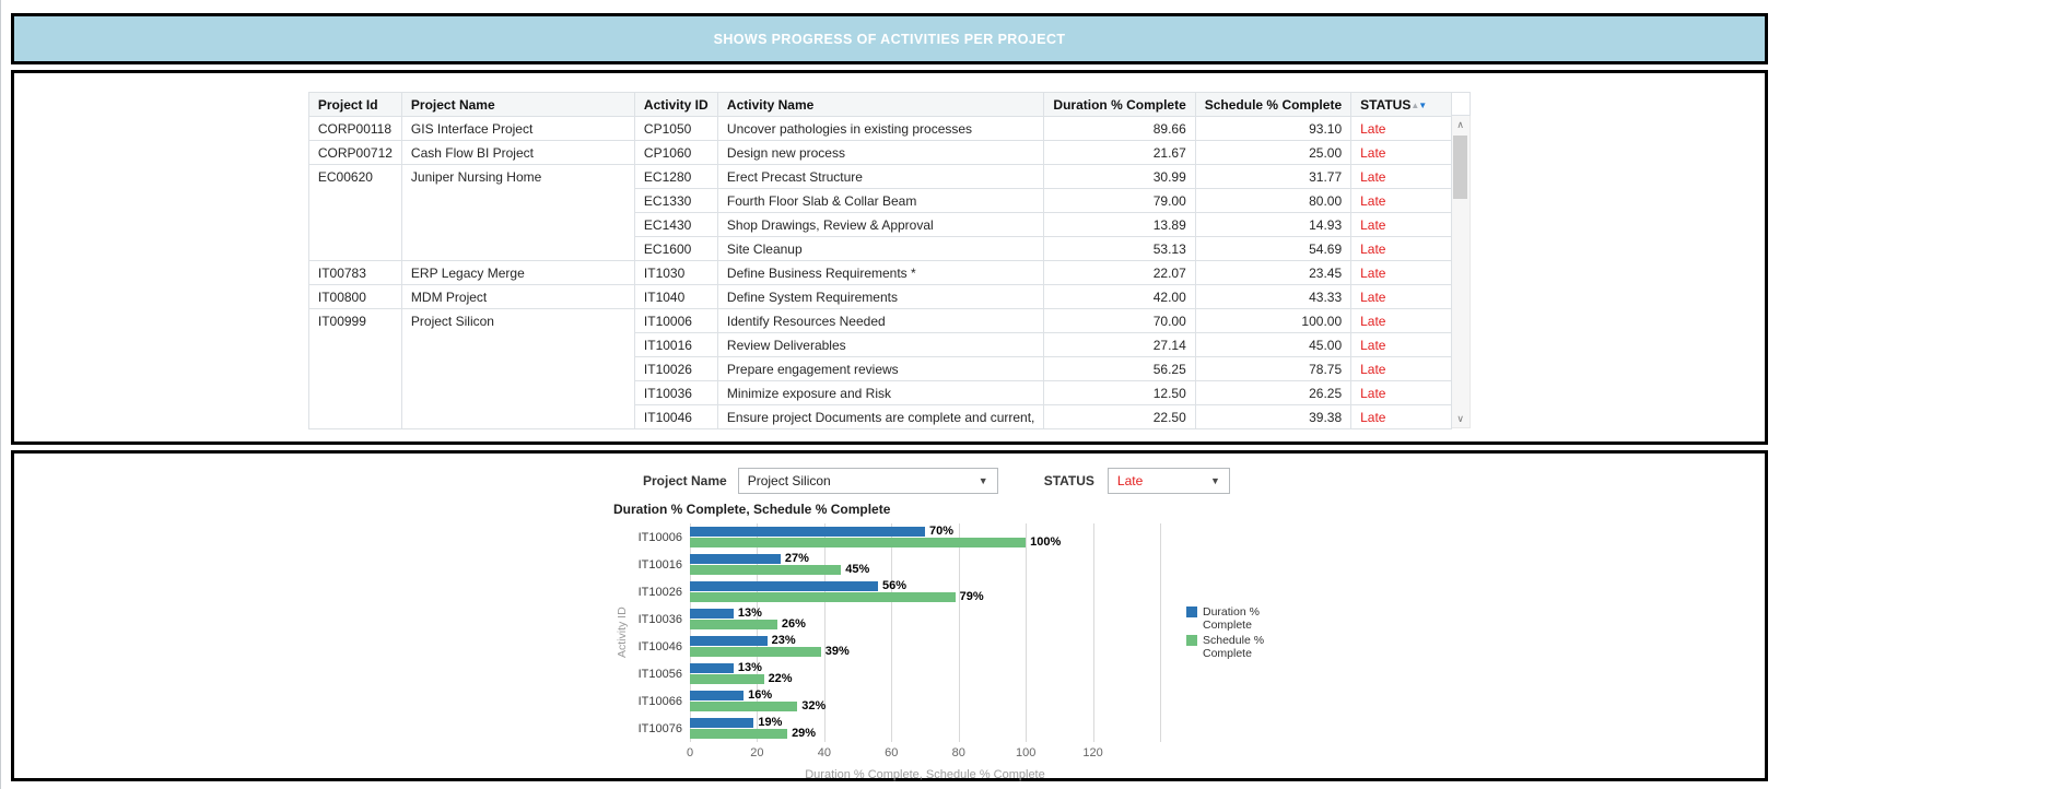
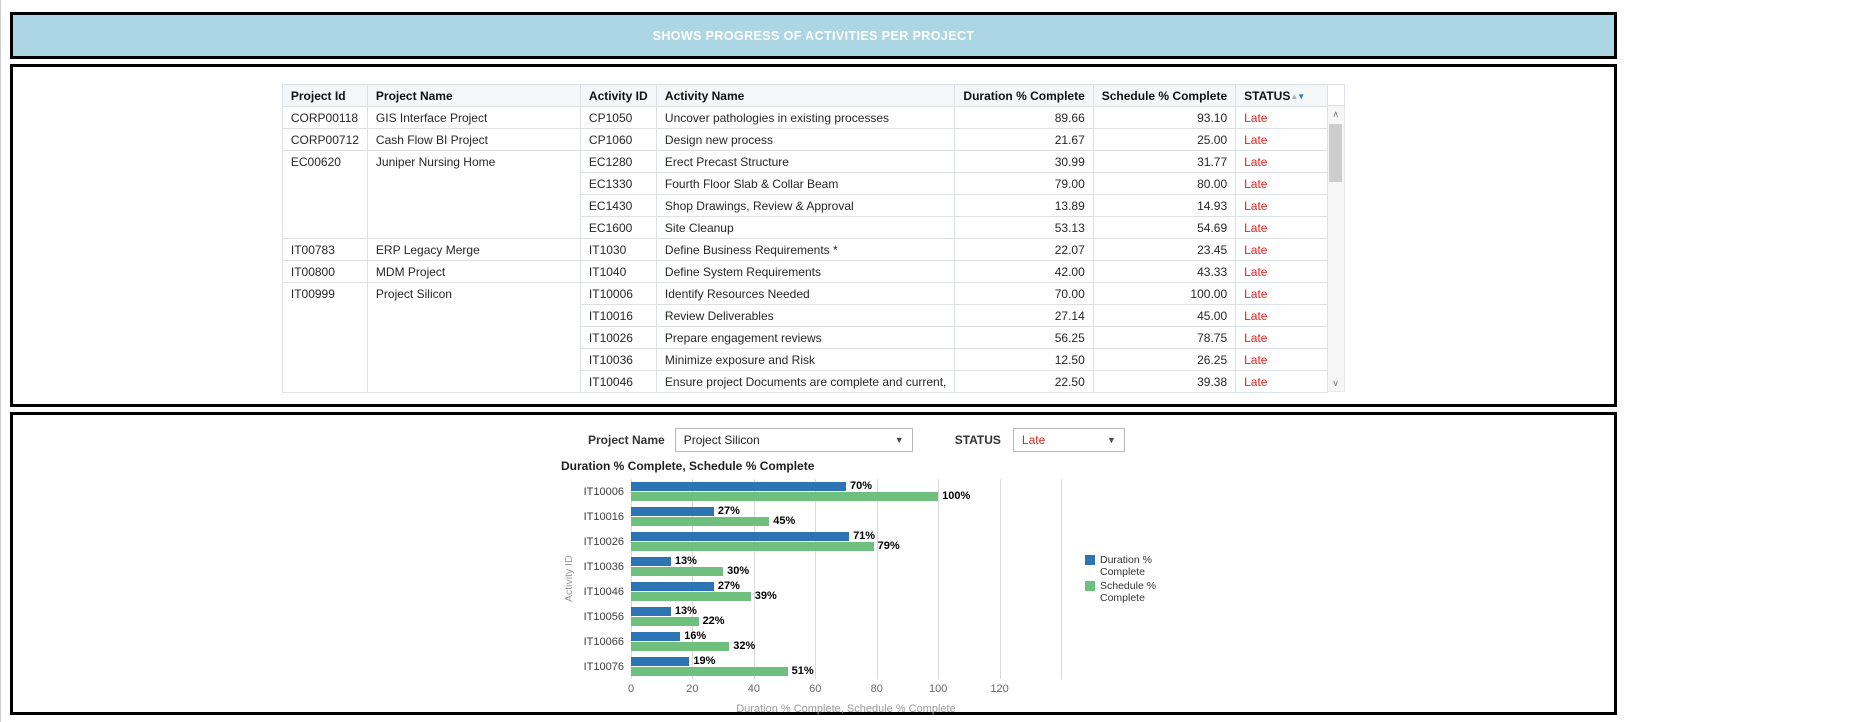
Duration % Complete/IT10026: 56% -> 71%
Schedule % Complete/IT10036: 26% -> 30%
Duration % Complete/IT10046: 23% -> 27%
Schedule % Complete/IT10076: 29% -> 51%
